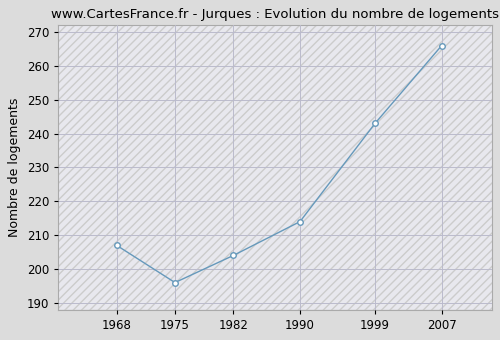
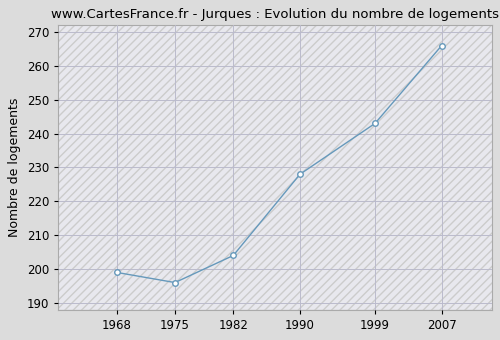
1968: 207 -> 199
1990: 214 -> 228
